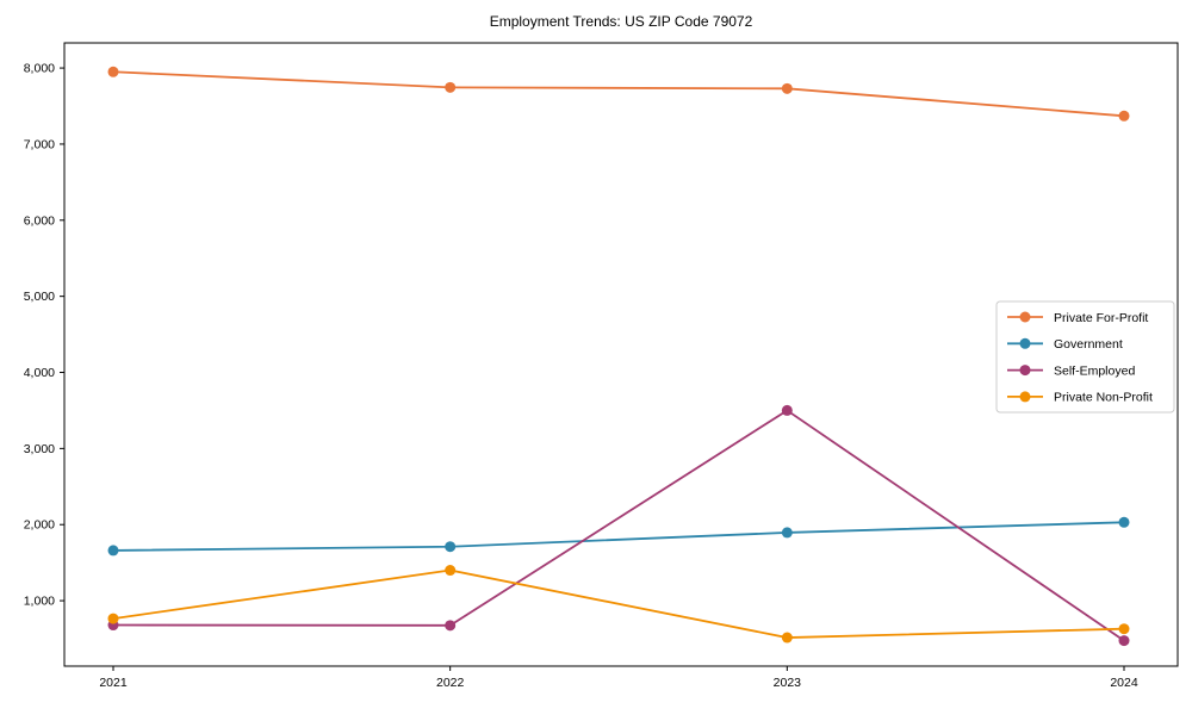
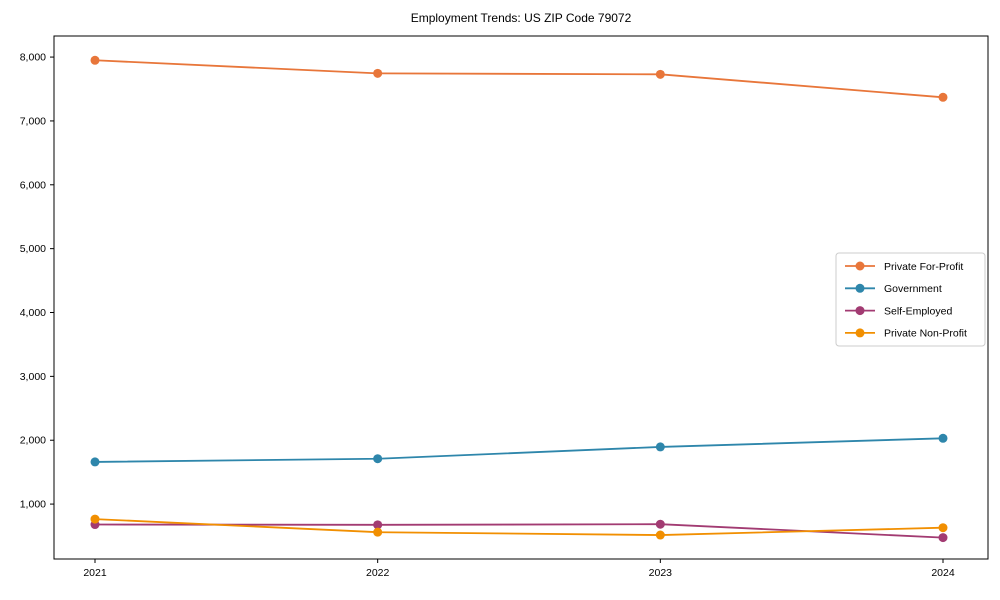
Private Non-Profit/2022: 1400 -> 600
Self-Employed/2023: 3500 -> 700
